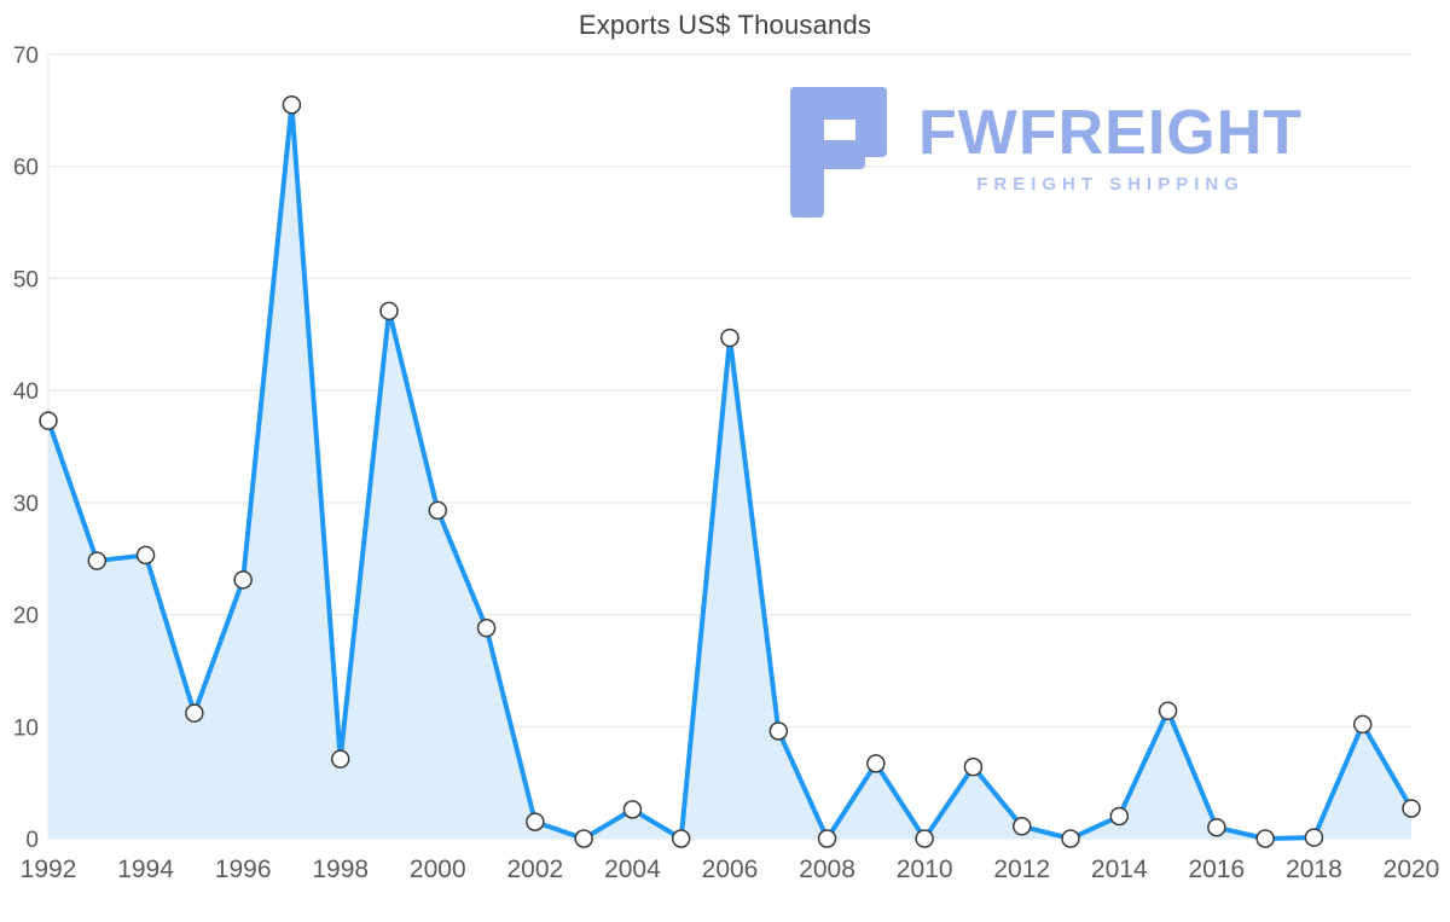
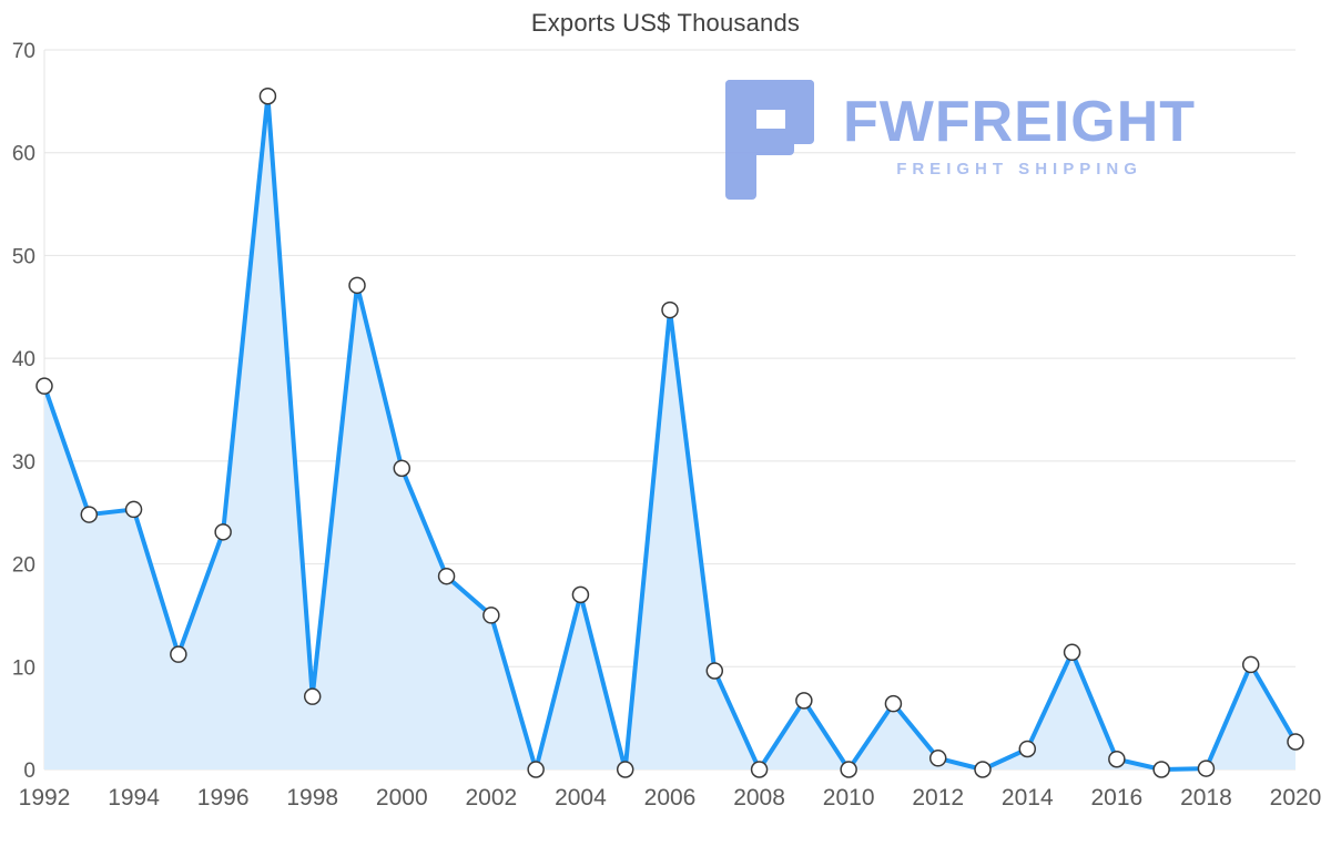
2002: 2 -> 15
2004: 3 -> 17
